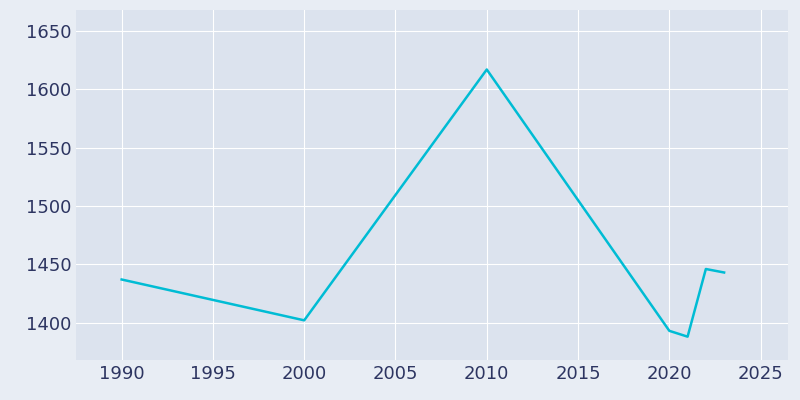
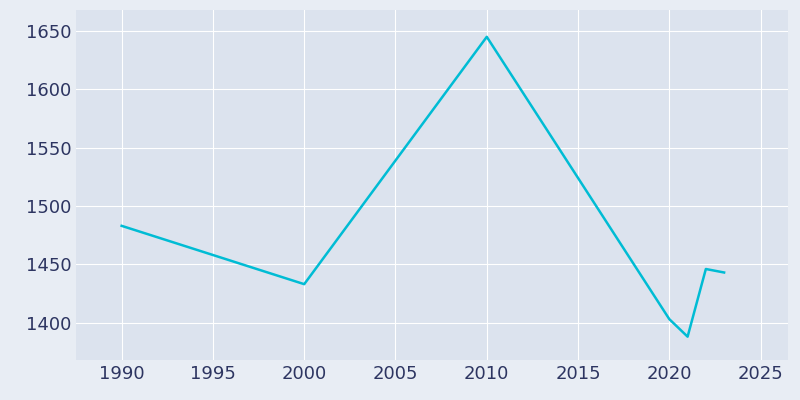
1990: 1437 -> 1483
2000: 1402 -> 1433
2010: 1617 -> 1645
2020: 1393 -> 1403
